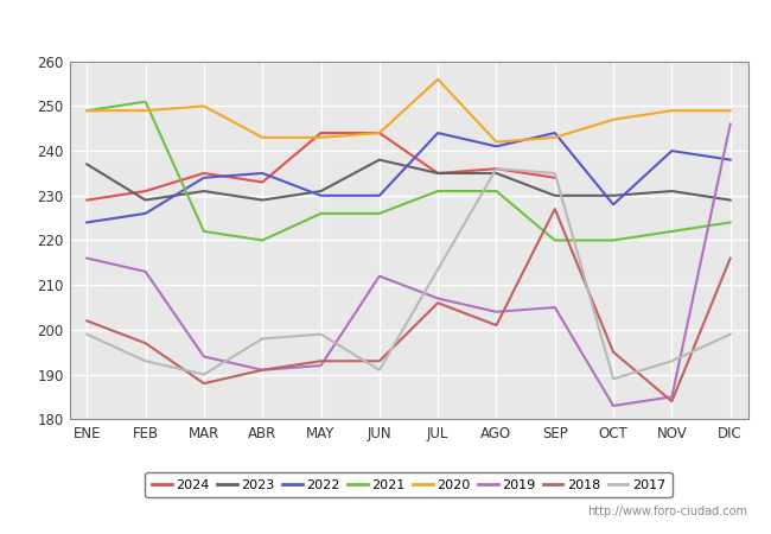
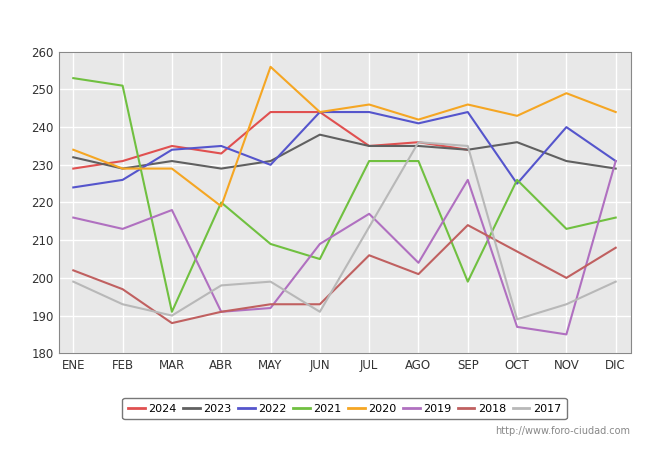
2023/ENE: 237 -> 232
2021/ENE: 249 -> 253
2020/ENE: 249 -> 234
2020/FEB: 249 -> 229
2021/MAR: 222 -> 191
2020/MAR: 250 -> 229
2019/MAR: 194 -> 218
2020/ABR: 243 -> 219
2021/MAY: 226 -> 209
2020/MAY: 243 -> 256
2022/JUN: 230 -> 244
2021/JUN: 226 -> 205
2019/JUN: 212 -> 209
2020/JUL: 256 -> 246
2019/JUL: 207 -> 217
2023/SEP: 230 -> 234
2021/SEP: 220 -> 199
2020/SEP: 243 -> 246
2019/SEP: 205 -> 226
2018/SEP: 227 -> 214
2023/OCT: 230 -> 236
2022/OCT: 228 -> 225
2021/OCT: 220 -> 226
2020/OCT: 247 -> 243
2019/OCT: 183 -> 187
2018/OCT: 195 -> 207
2021/NOV: 222 -> 213
2018/NOV: 184 -> 200
2022/DIC: 238 -> 231
2021/DIC: 224 -> 216
2020/DIC: 249 -> 244
2019/DIC: 246 -> 231
2018/DIC: 216 -> 208
